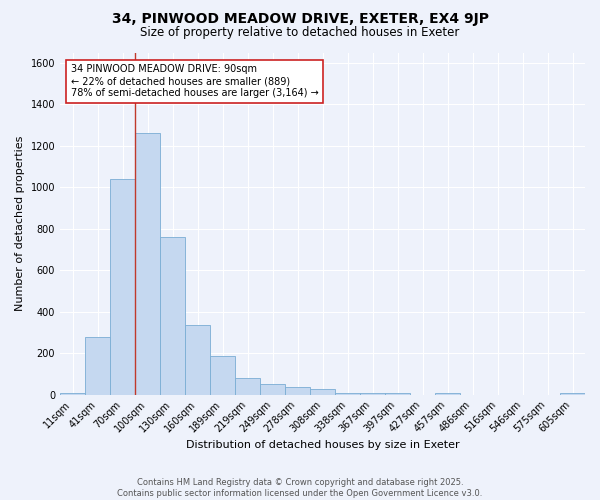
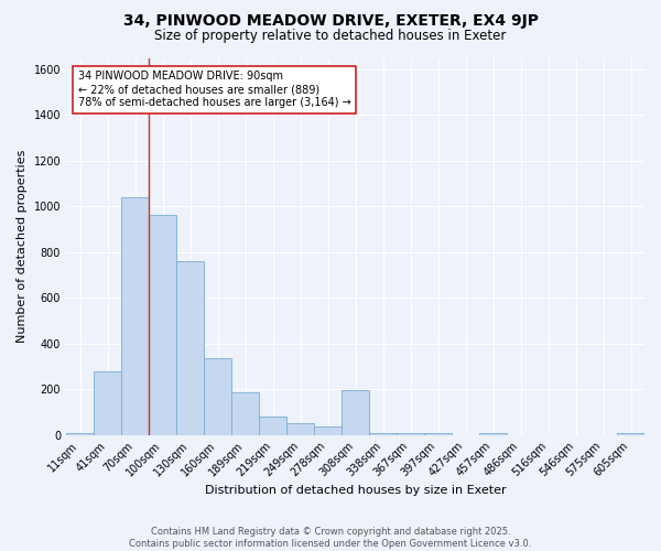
100sqm: 1260 -> 965
308sqm: 25 -> 195
